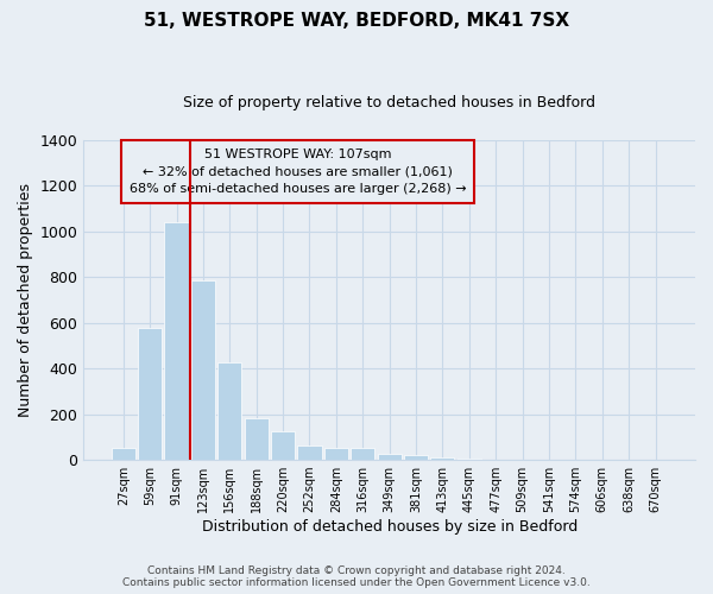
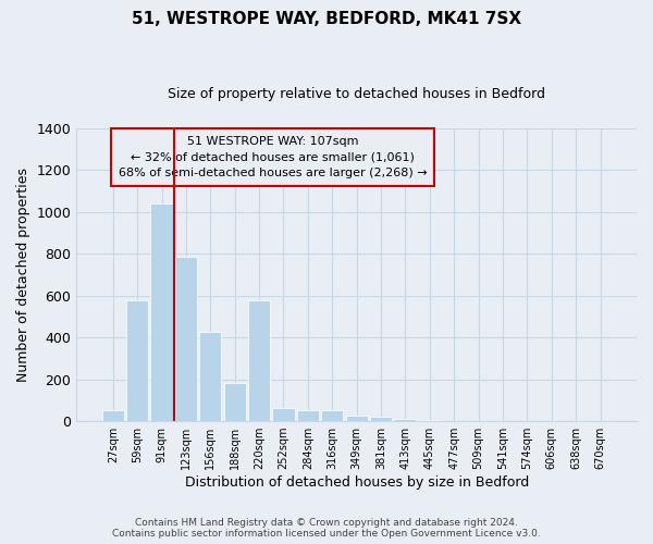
220sqm: 120 -> 580
